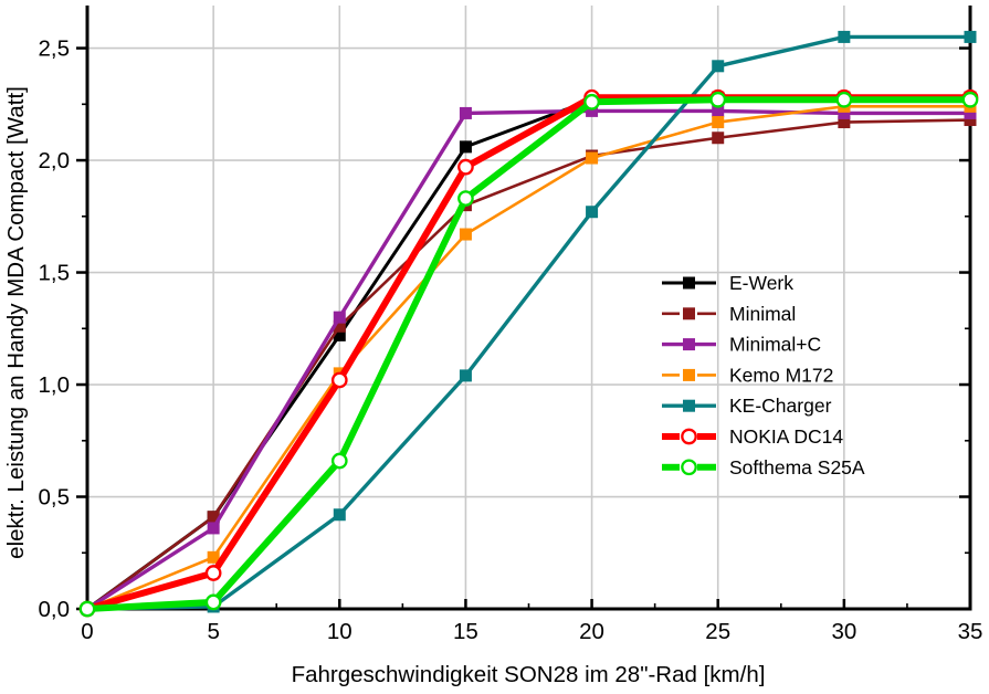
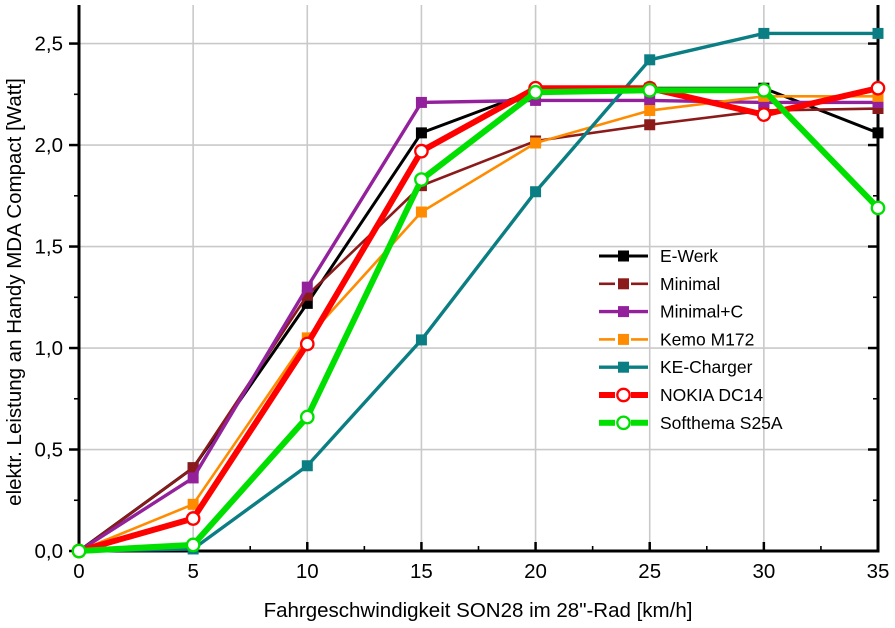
NOKIA DC14/30: 2,28 -> 2,15
E-Werk/35: 2,28 -> 2,06
Softhema S25A/35: 2,27 -> 1,69
